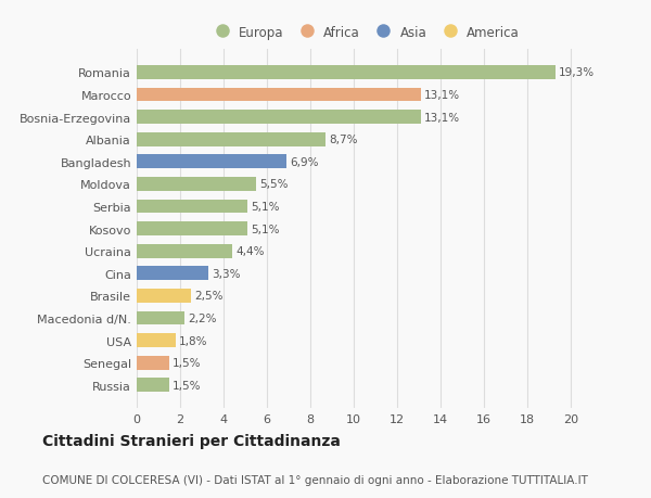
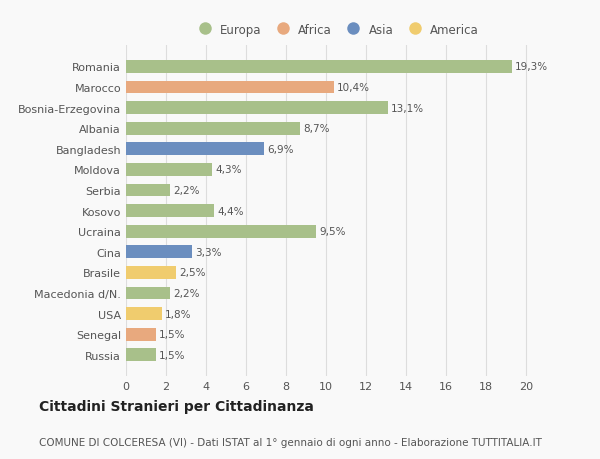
Marocco: 13,1% -> 10,4%
Moldova: 5,5% -> 4,3%
Serbia: 5,1% -> 2,2%
Kosovo: 5,1% -> 4,4%
Ucraina: 4,4% -> 9,5%
